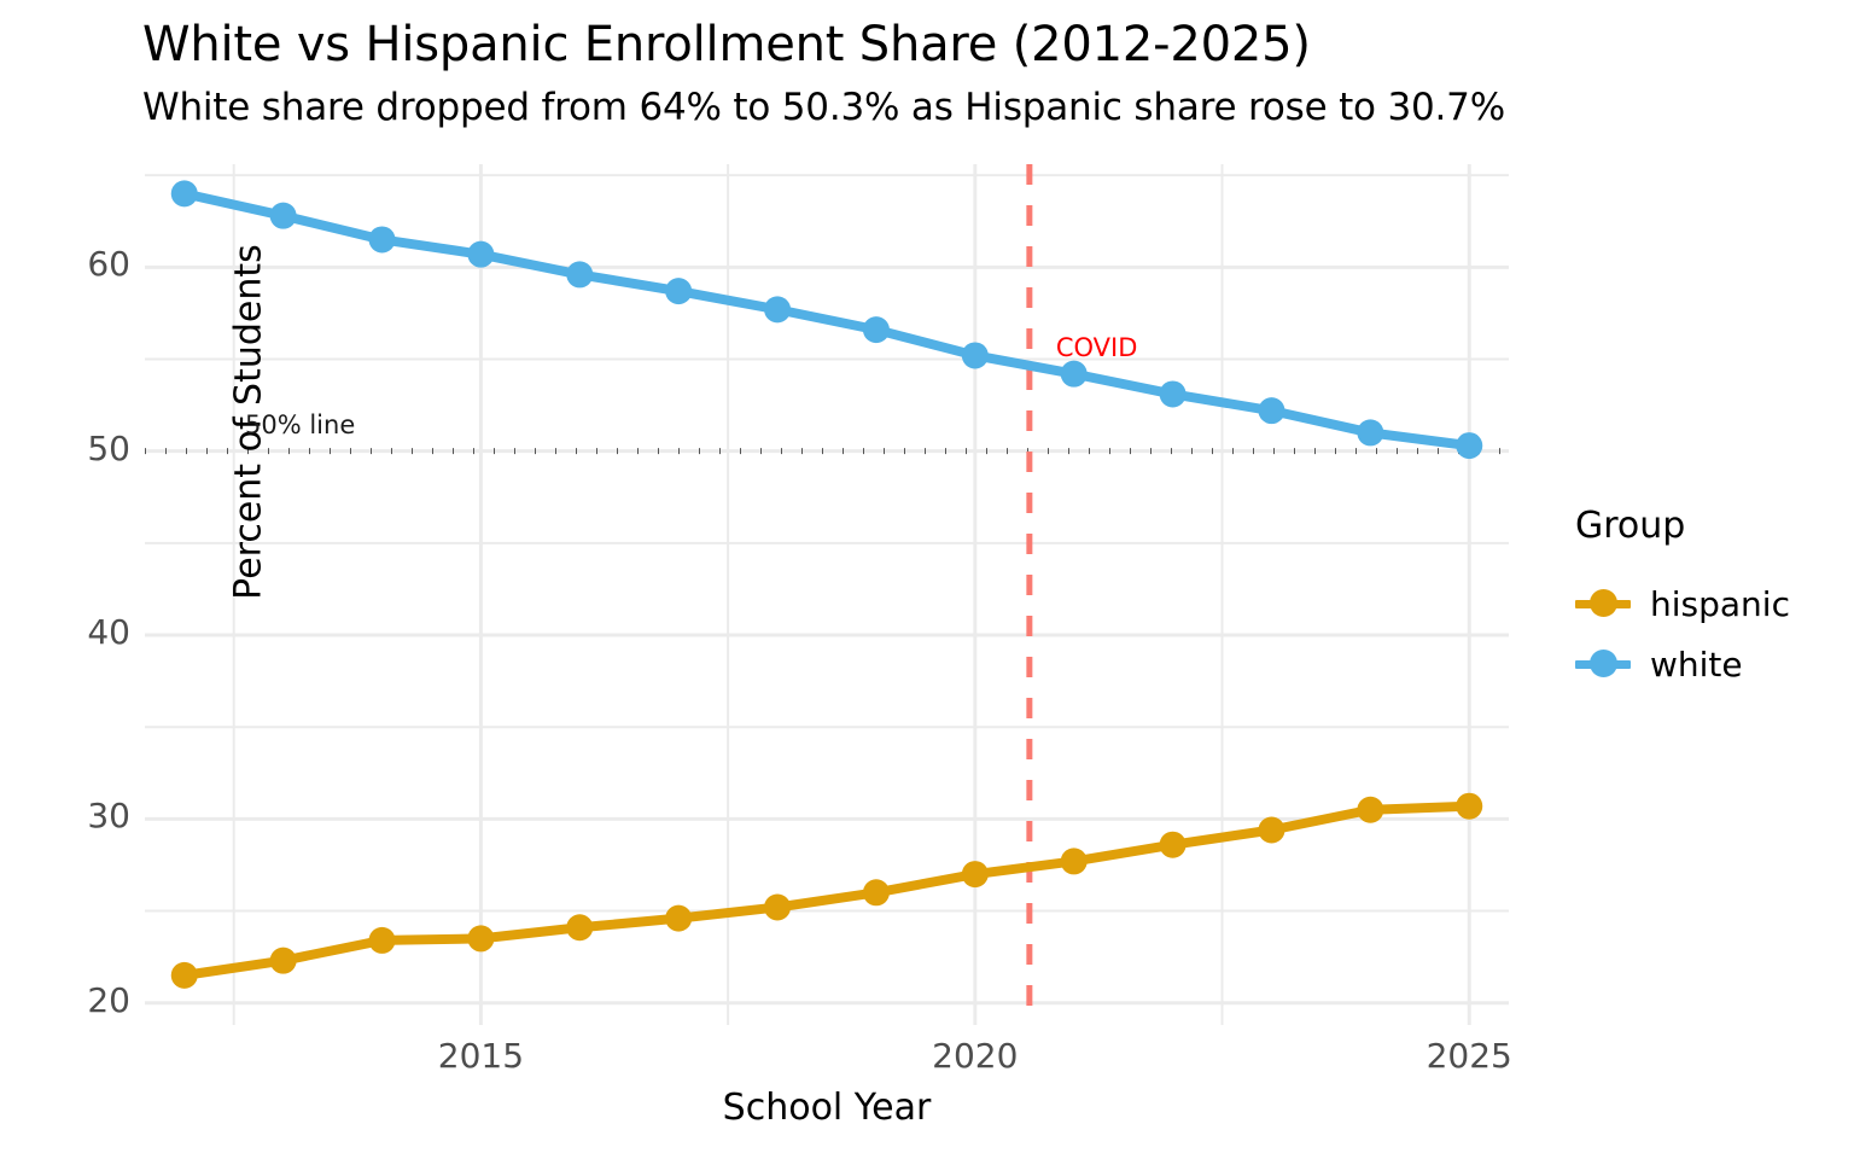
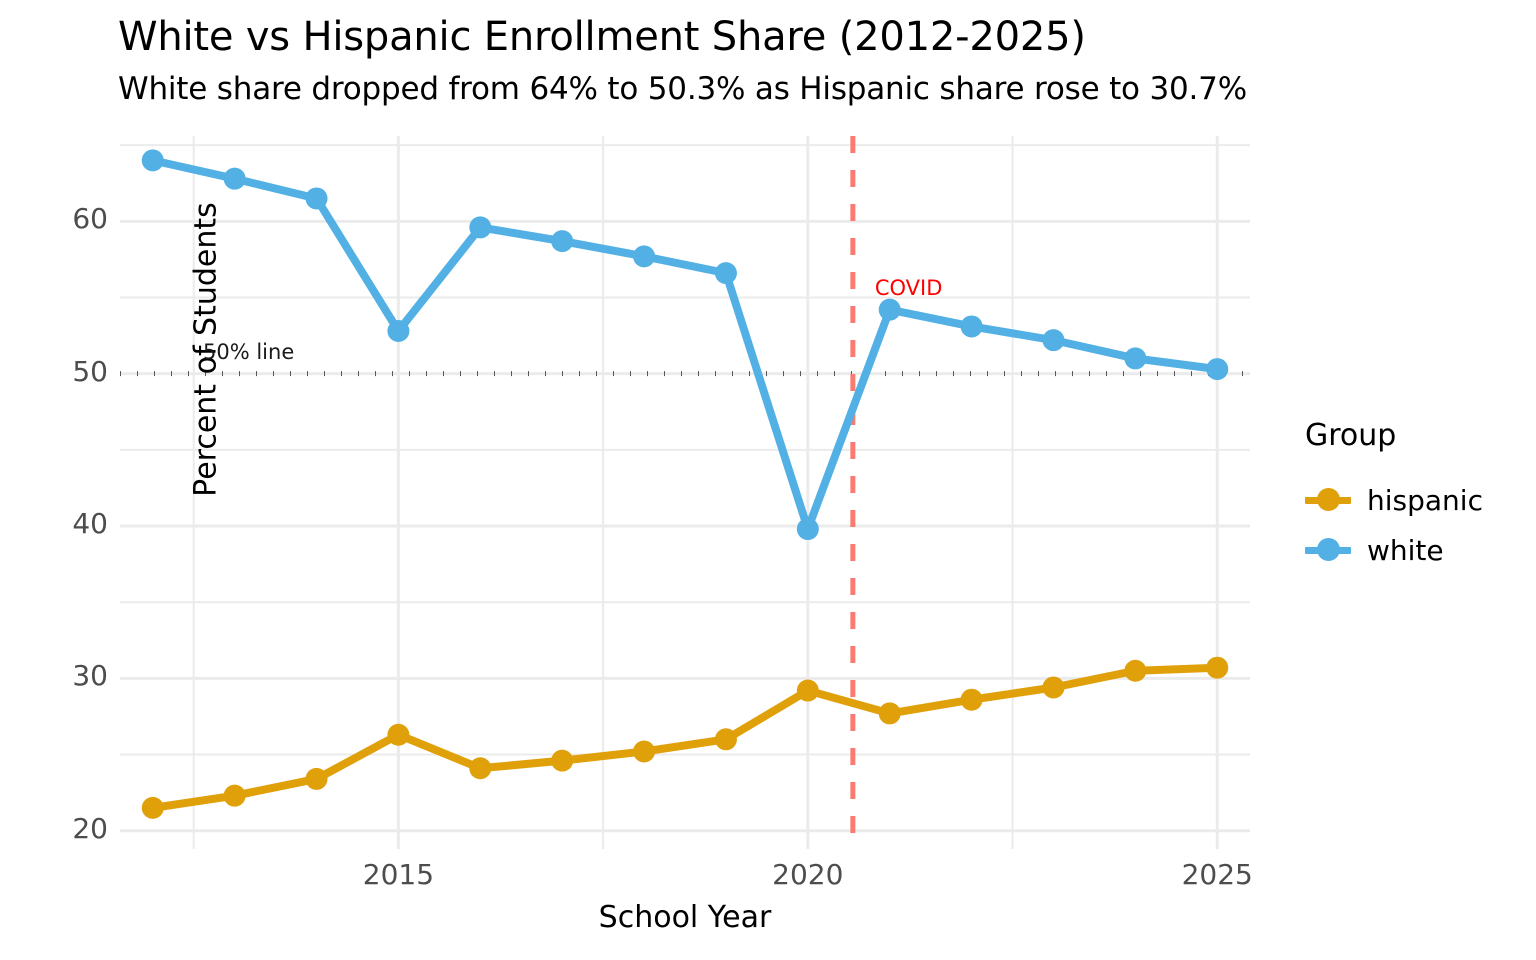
hispanic/2015: 23.5 -> 26.3
white/2015: 60.7 -> 52.8
hispanic/2020: 27.0 -> 29.2
white/2020: 55.2 -> 39.8
